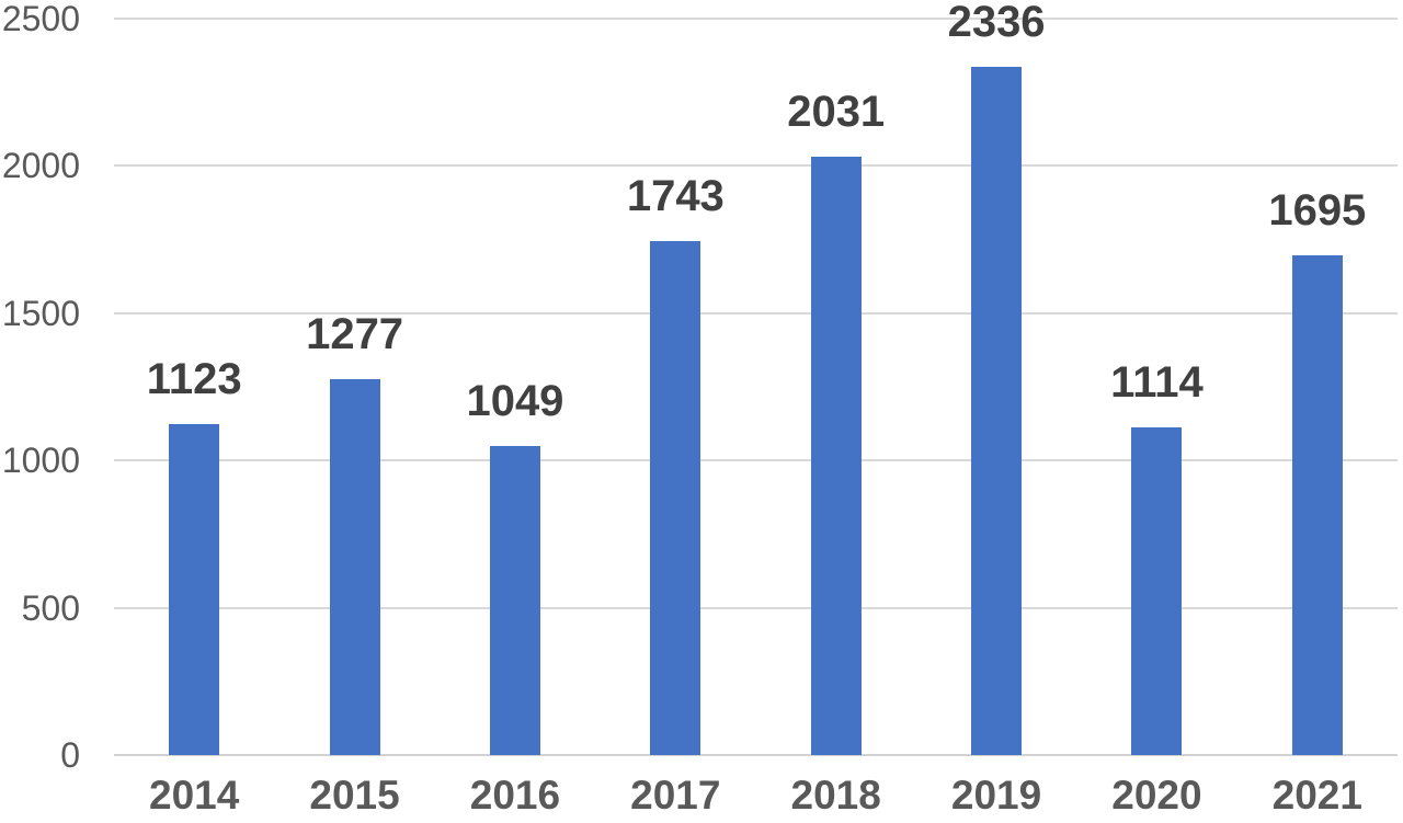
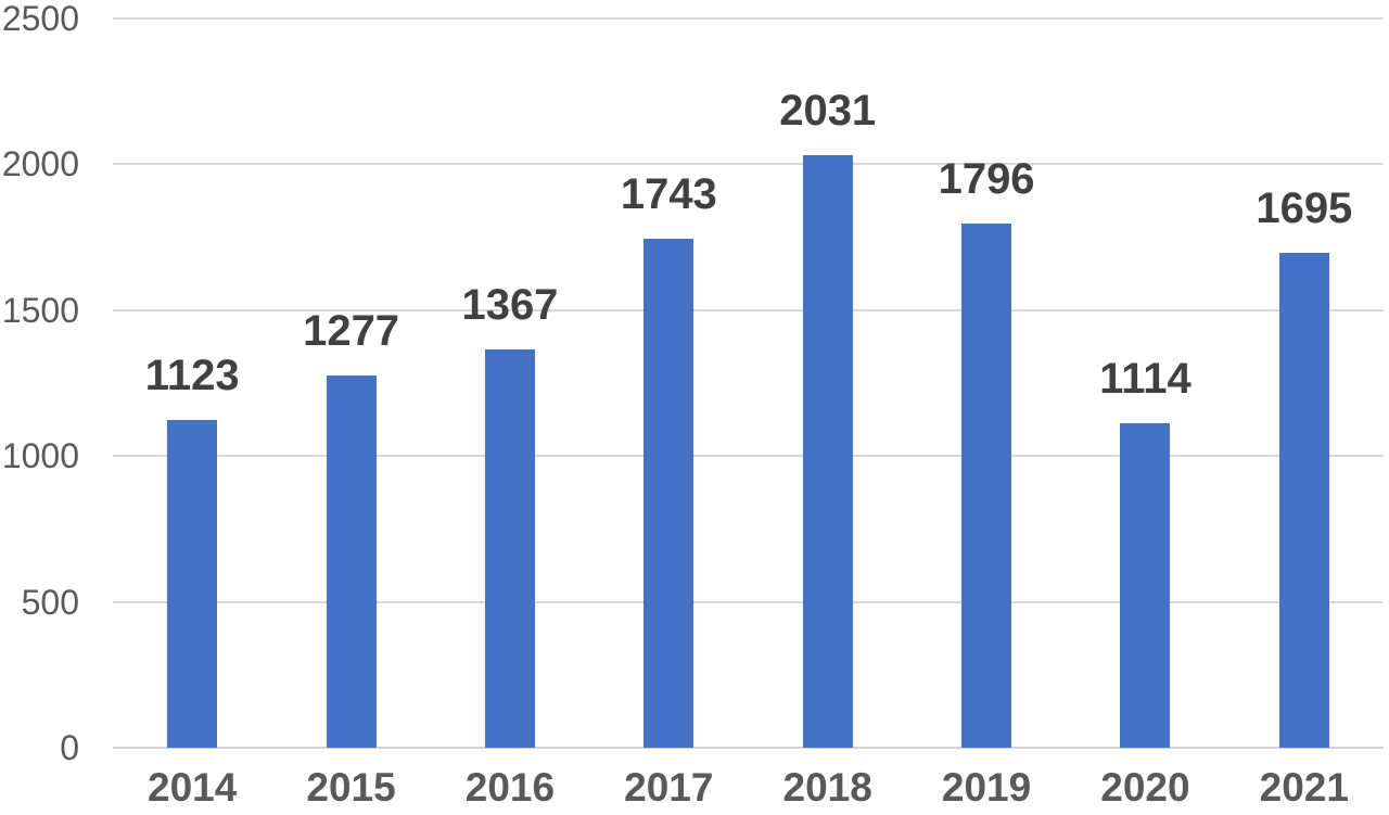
2016: 1049 -> 1367
2019: 2336 -> 1796
